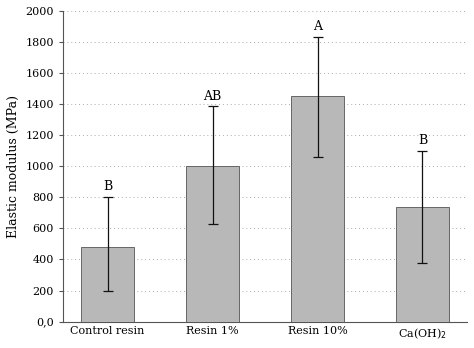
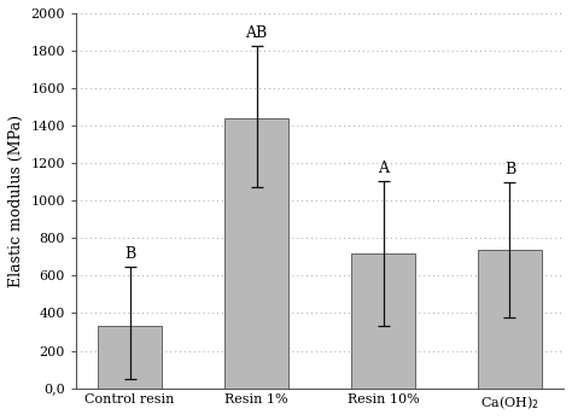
Control resin: 480 -> 330
Resin 1%: 1000 -> 1440
Resin 10%: 1450 -> 720
